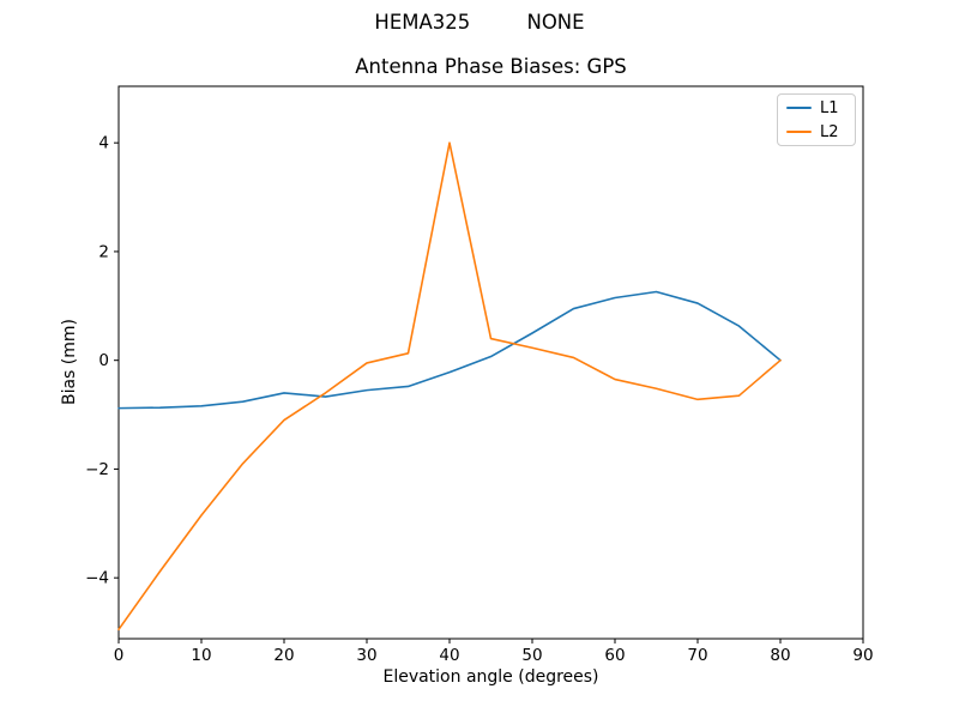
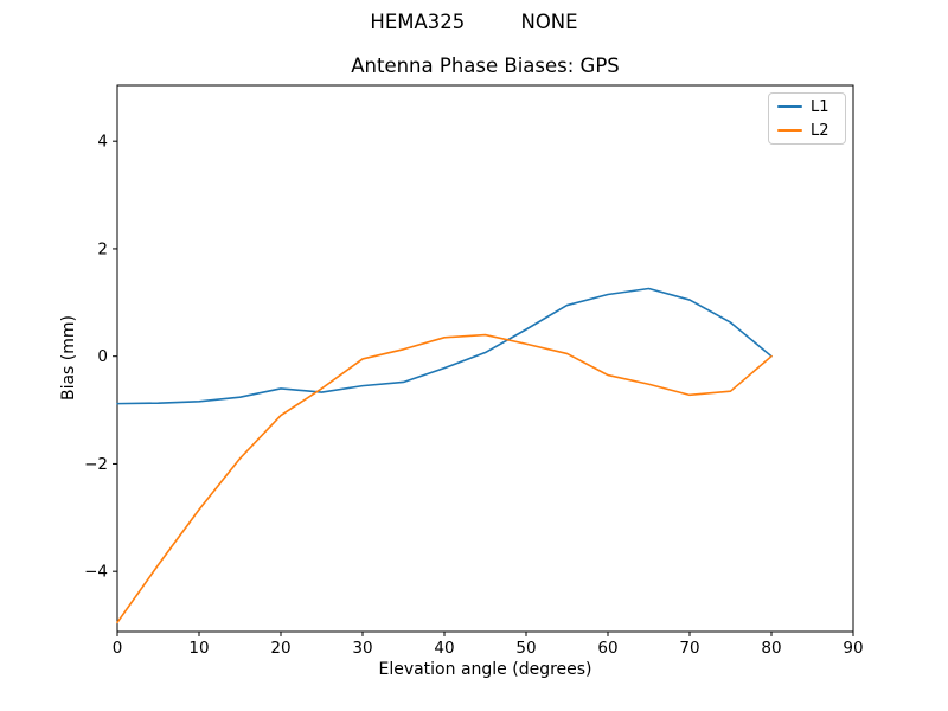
L2/40: 4.0 -> 0.3
